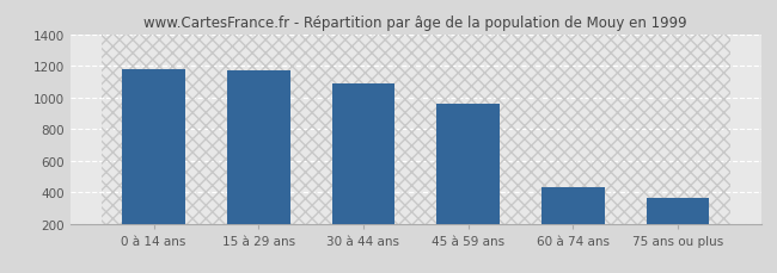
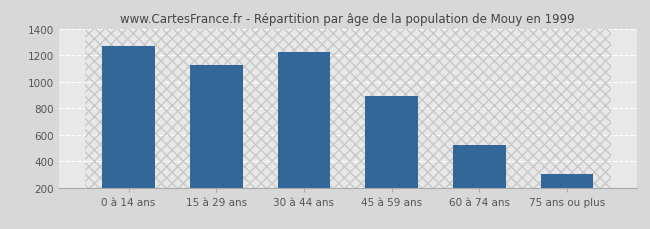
0 à 14 ans: 1180 -> 1270
15 à 29 ans: 1170 -> 1130
30 à 44 ans: 1090 -> 1220
45 à 59 ans: 960 -> 900
60 à 74 ans: 430 -> 520
75 ans ou plus: 360 -> 300
